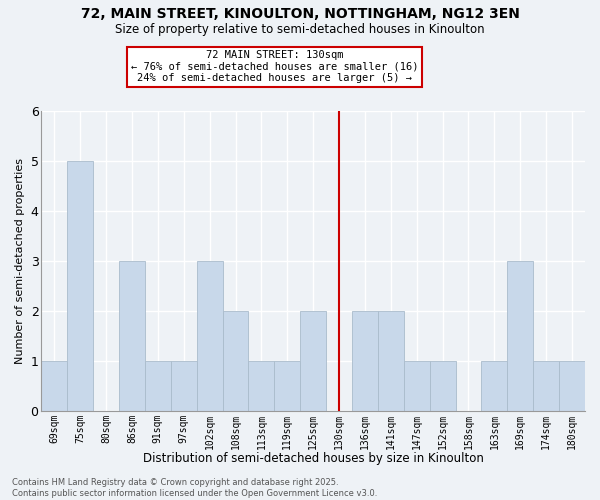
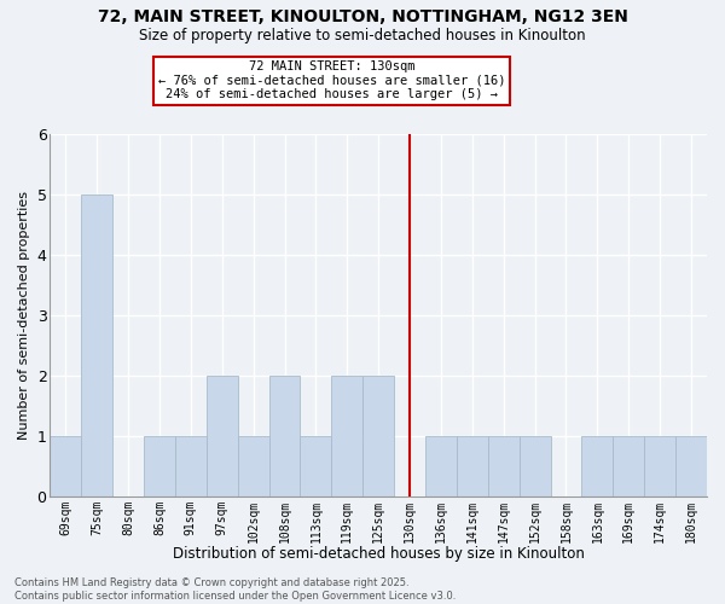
86sqm: 3 -> 1
97sqm: 1 -> 2
102sqm: 3 -> 1
119sqm: 1 -> 2
136sqm: 2 -> 1
141sqm: 2 -> 1
169sqm: 3 -> 1
